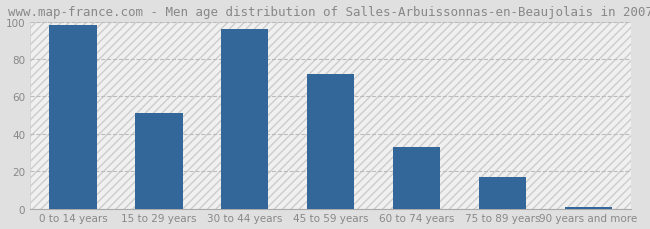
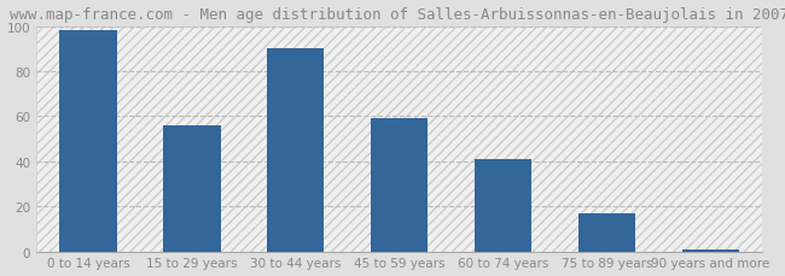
15 to 29 years: 51 -> 56
30 to 44 years: 96 -> 90
45 to 59 years: 72 -> 59
60 to 74 years: 33 -> 41
